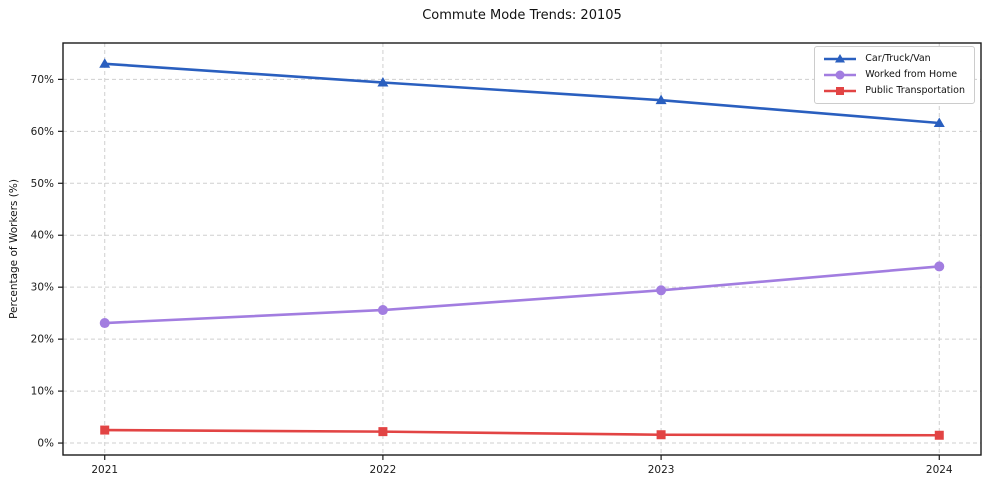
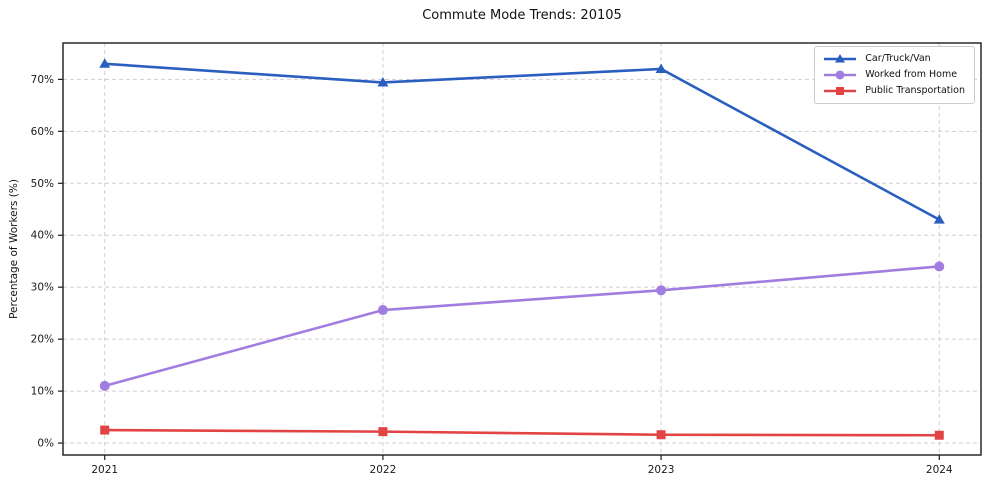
Worked from Home/2021: 23% -> 11%
Car/Truck/Van/2023: 66% -> 72%
Car/Truck/Van/2024: 62% -> 43%
